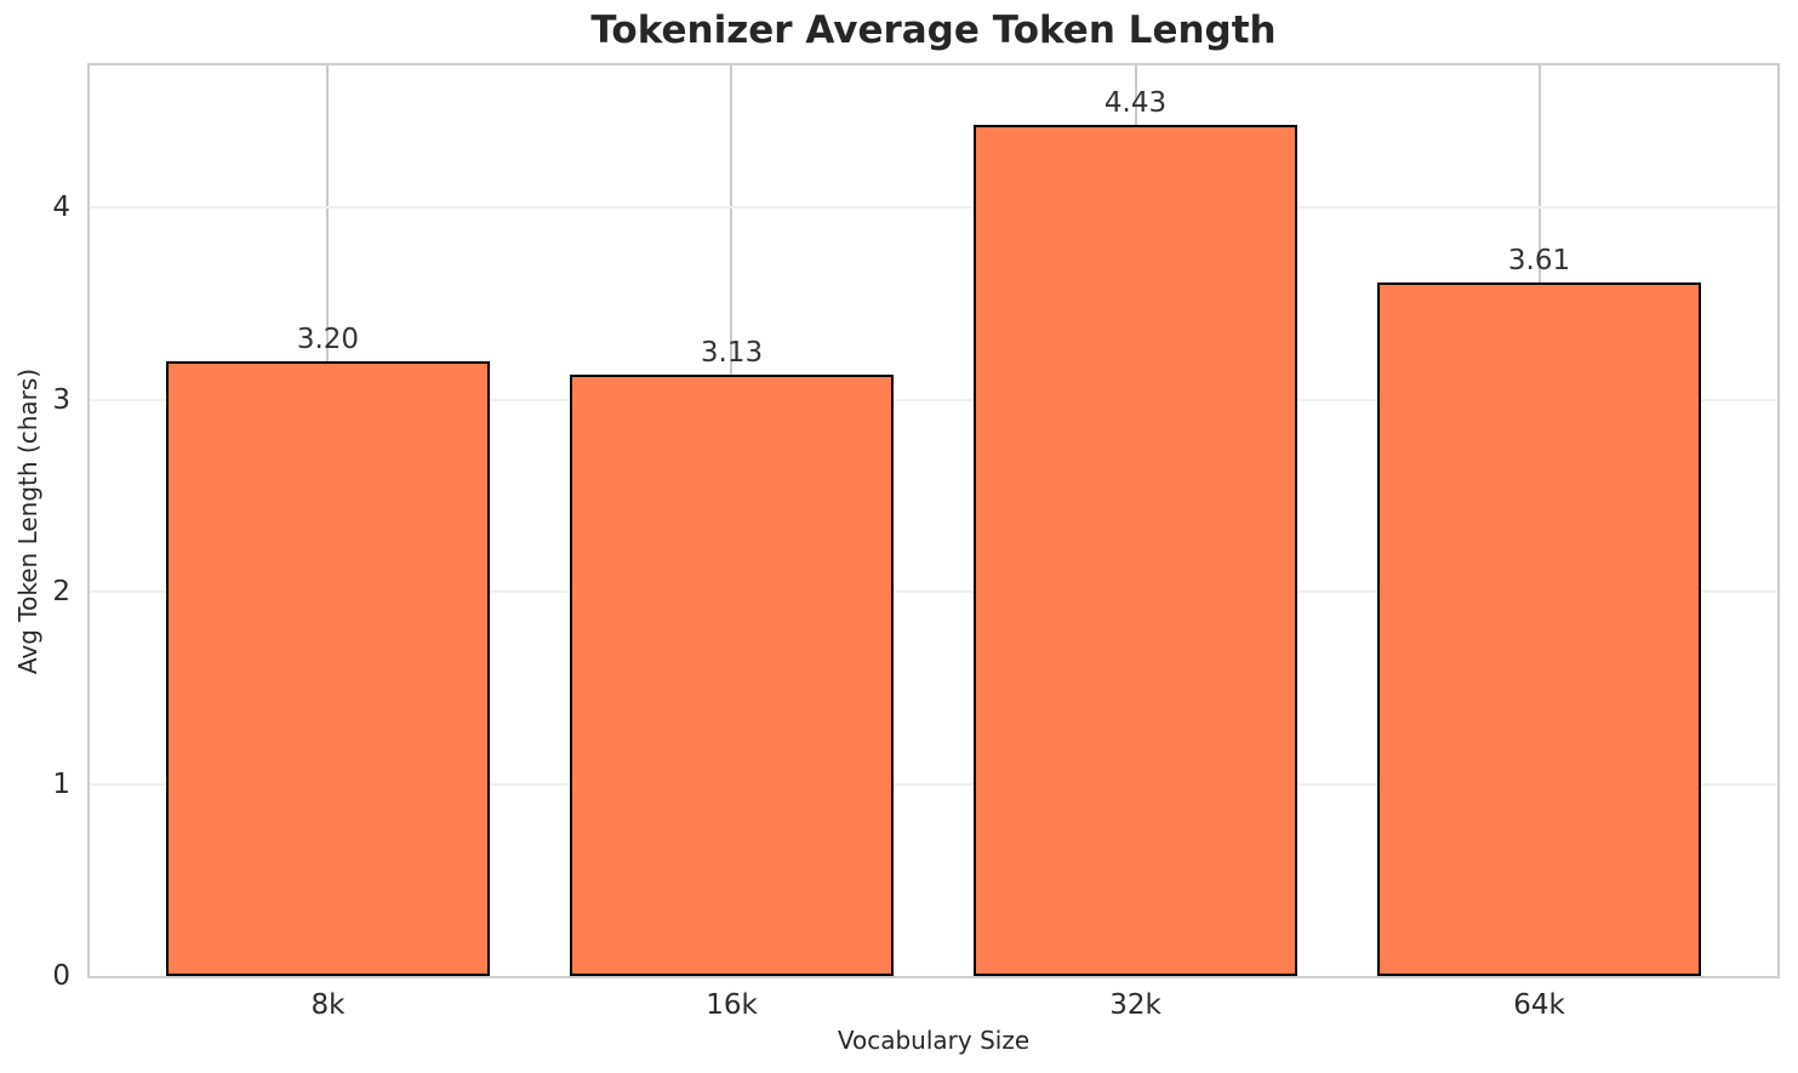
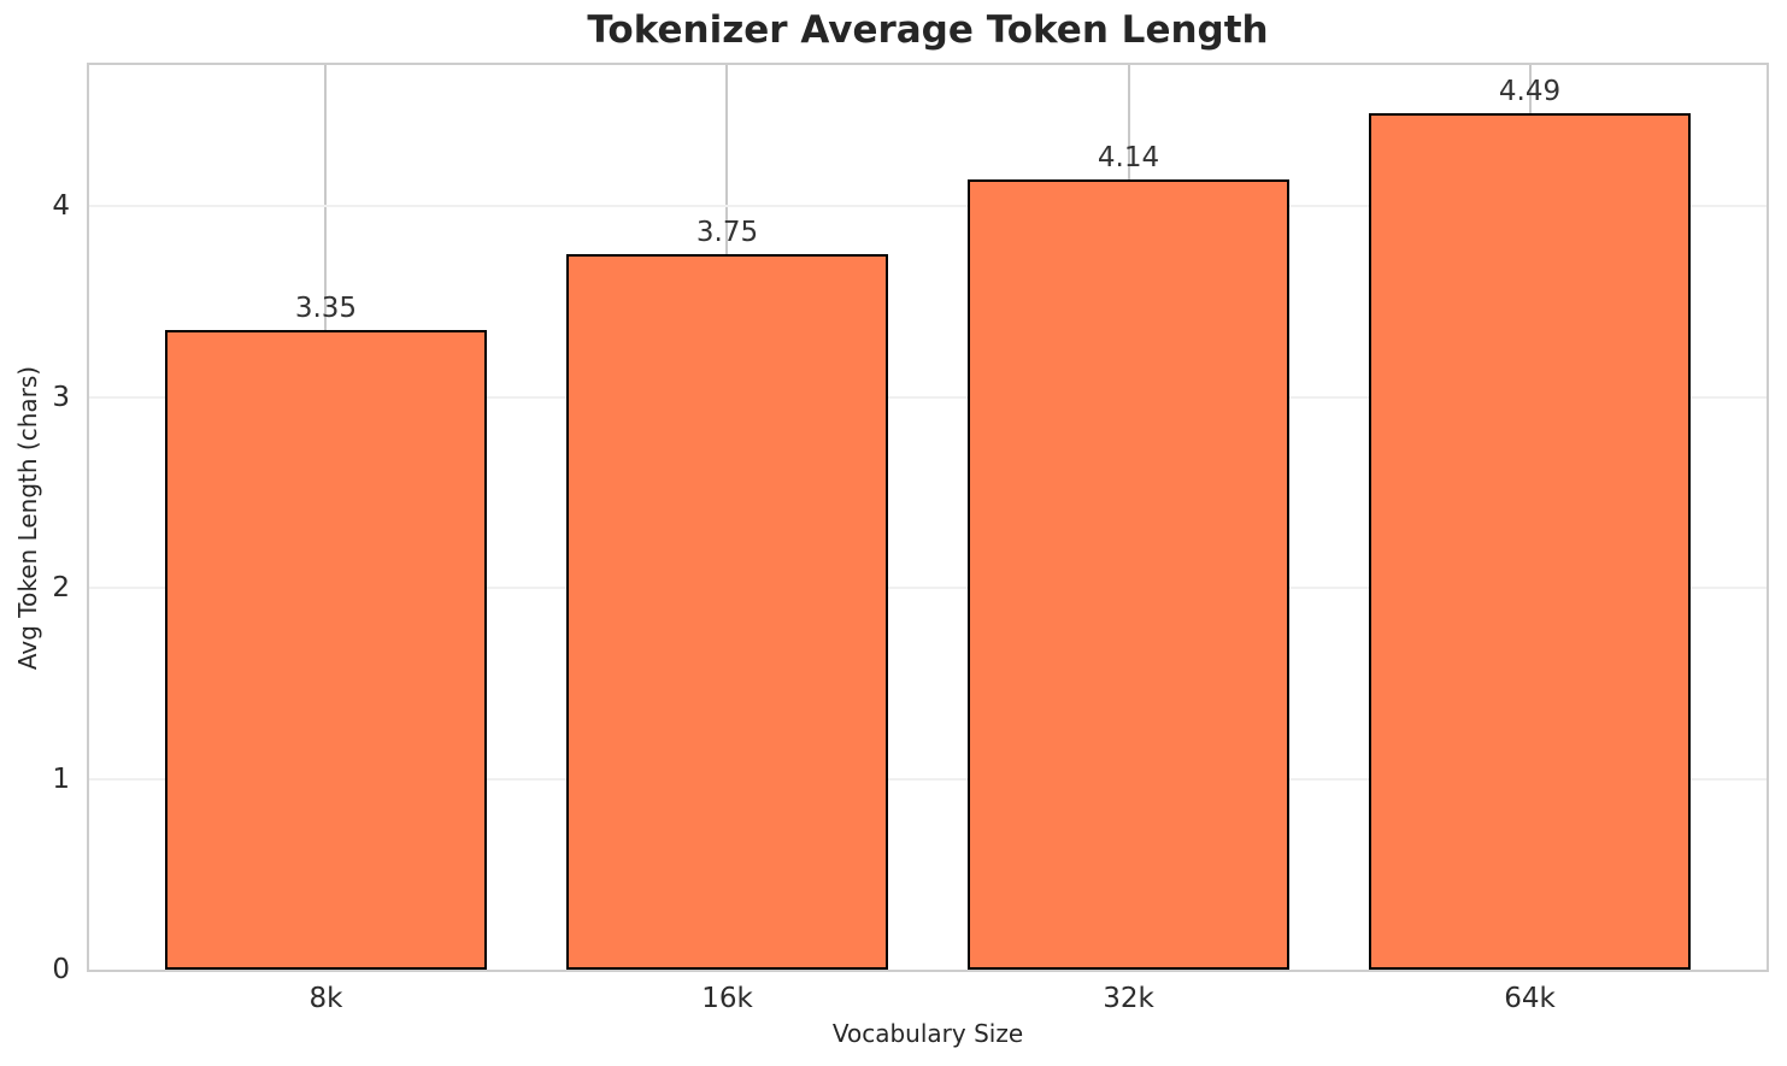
8k: 3.20 -> 3.35
16k: 3.13 -> 3.75
32k: 4.43 -> 4.14
64k: 3.61 -> 4.49
